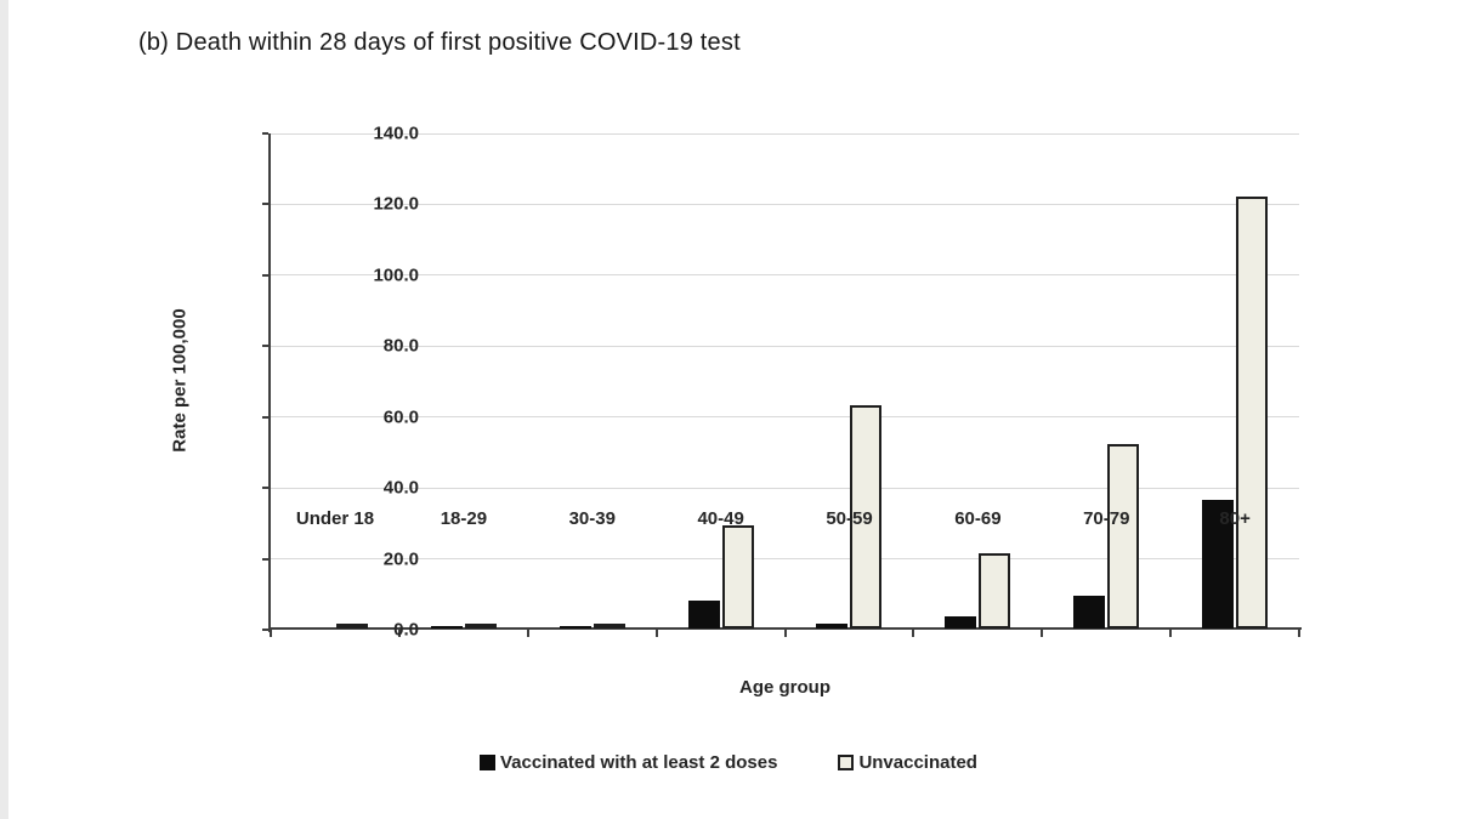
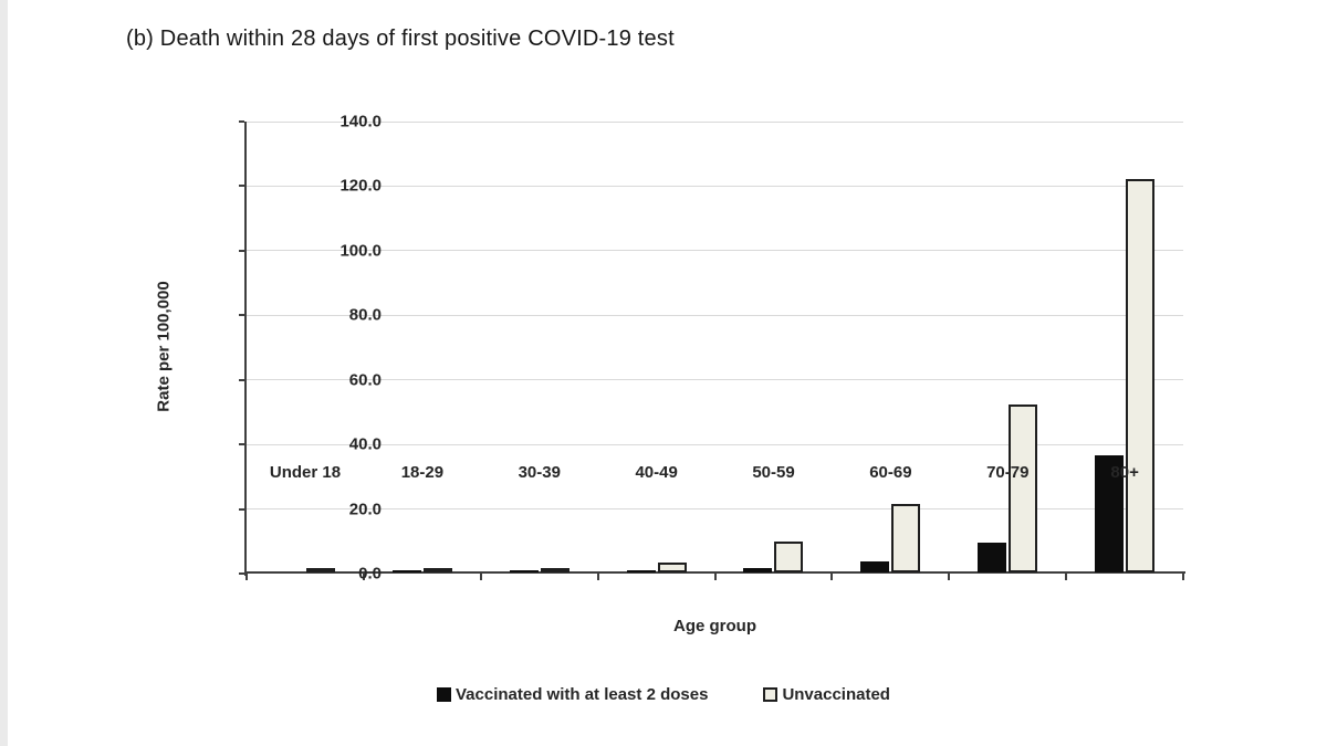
Vaccinated with at least 2 doses/40-49: 8 -> 1
Unvaccinated/40-49: 29 -> 3
Unvaccinated/50-59: 63 -> 10
